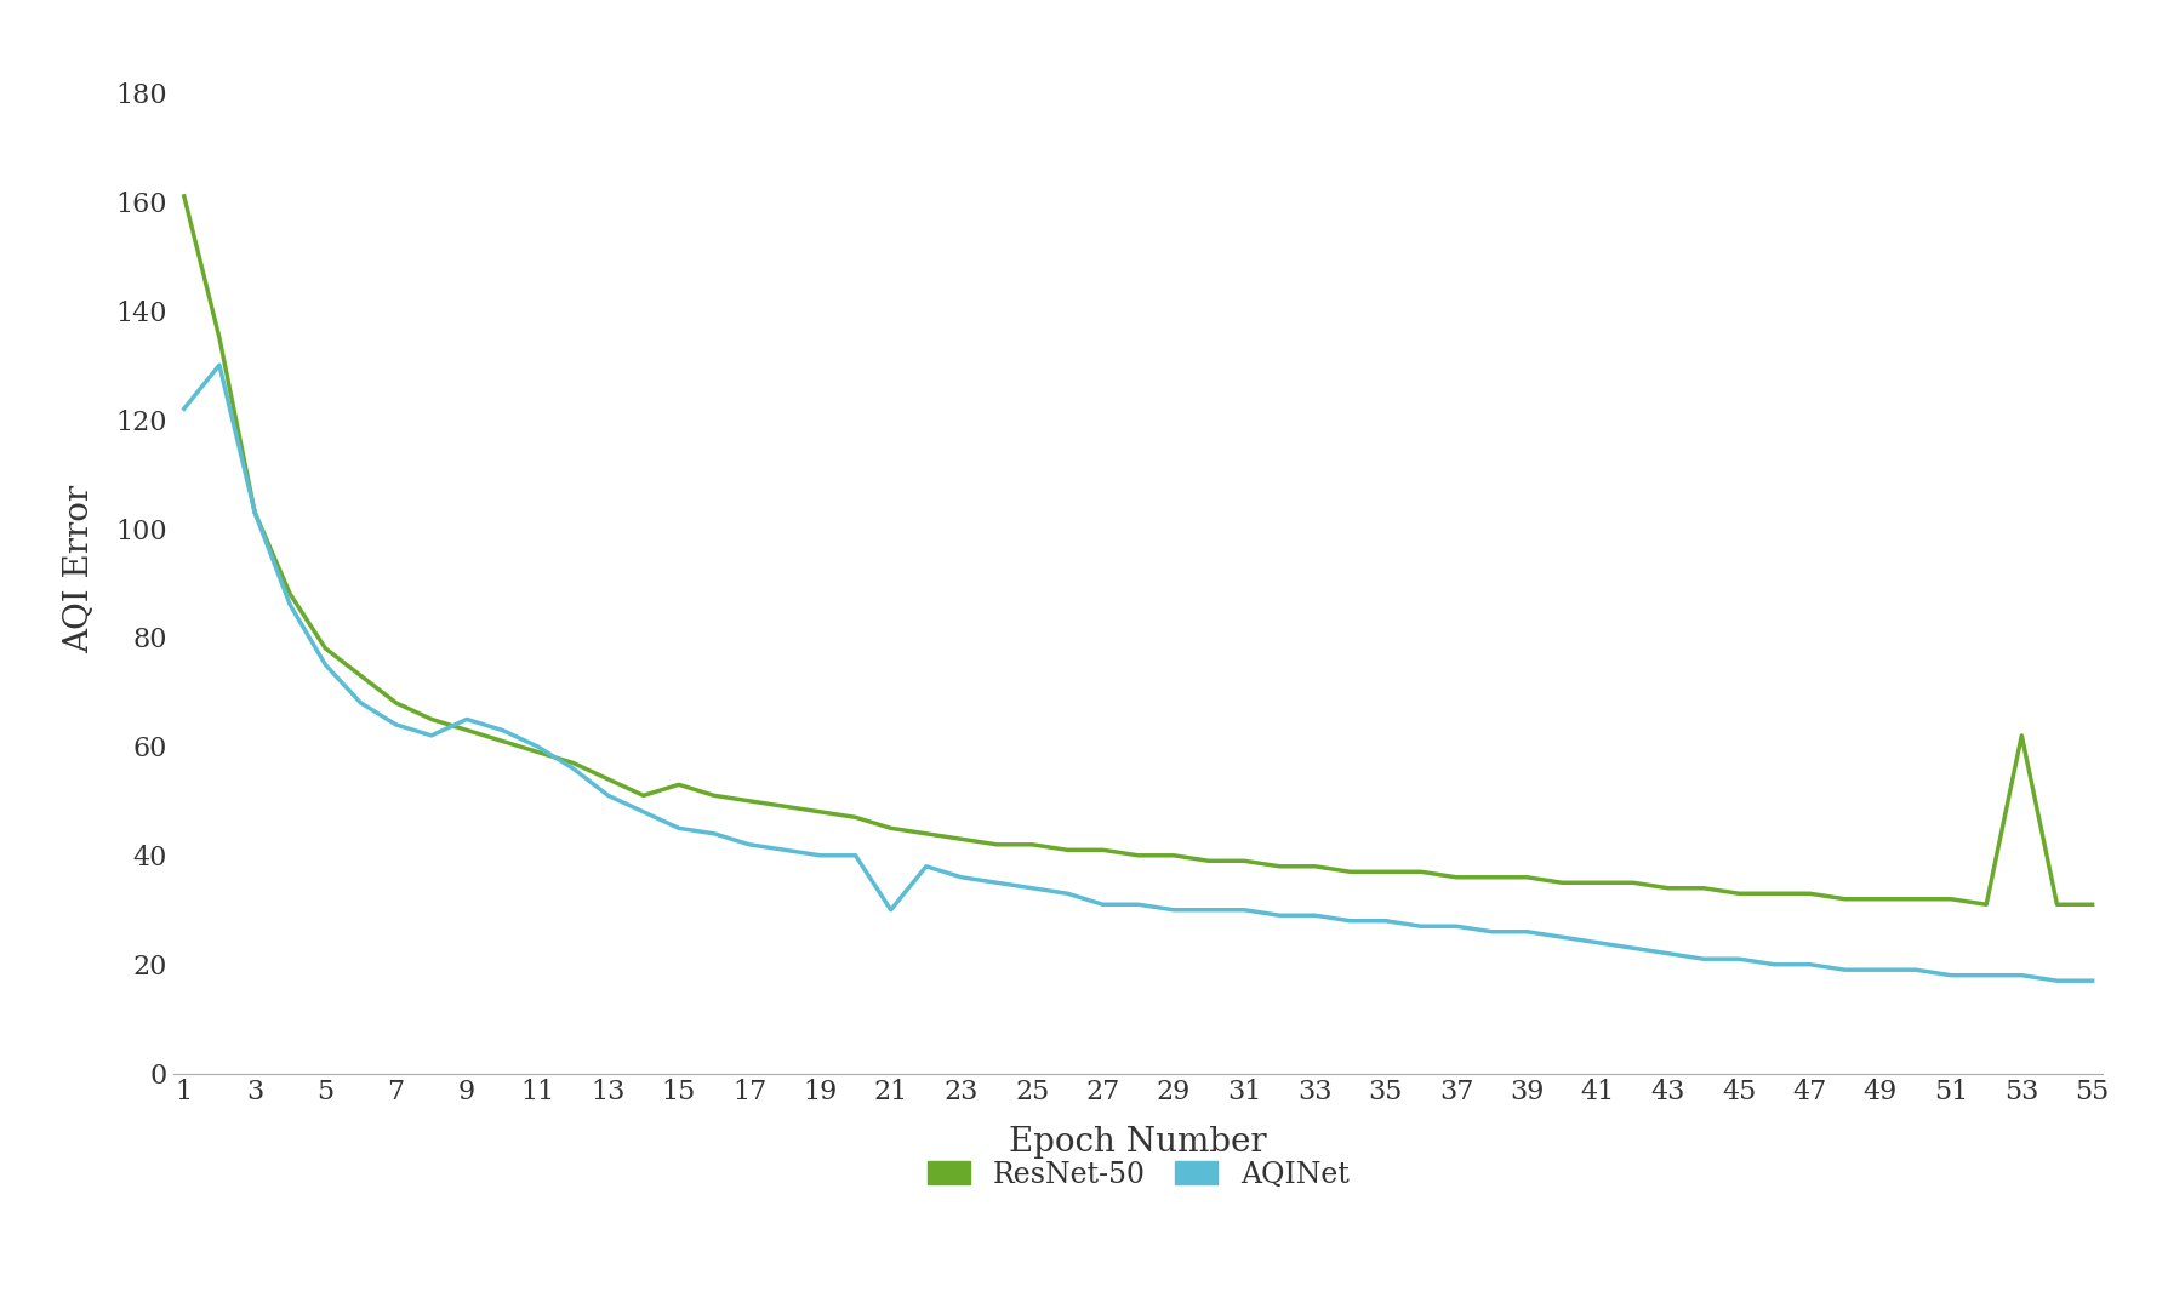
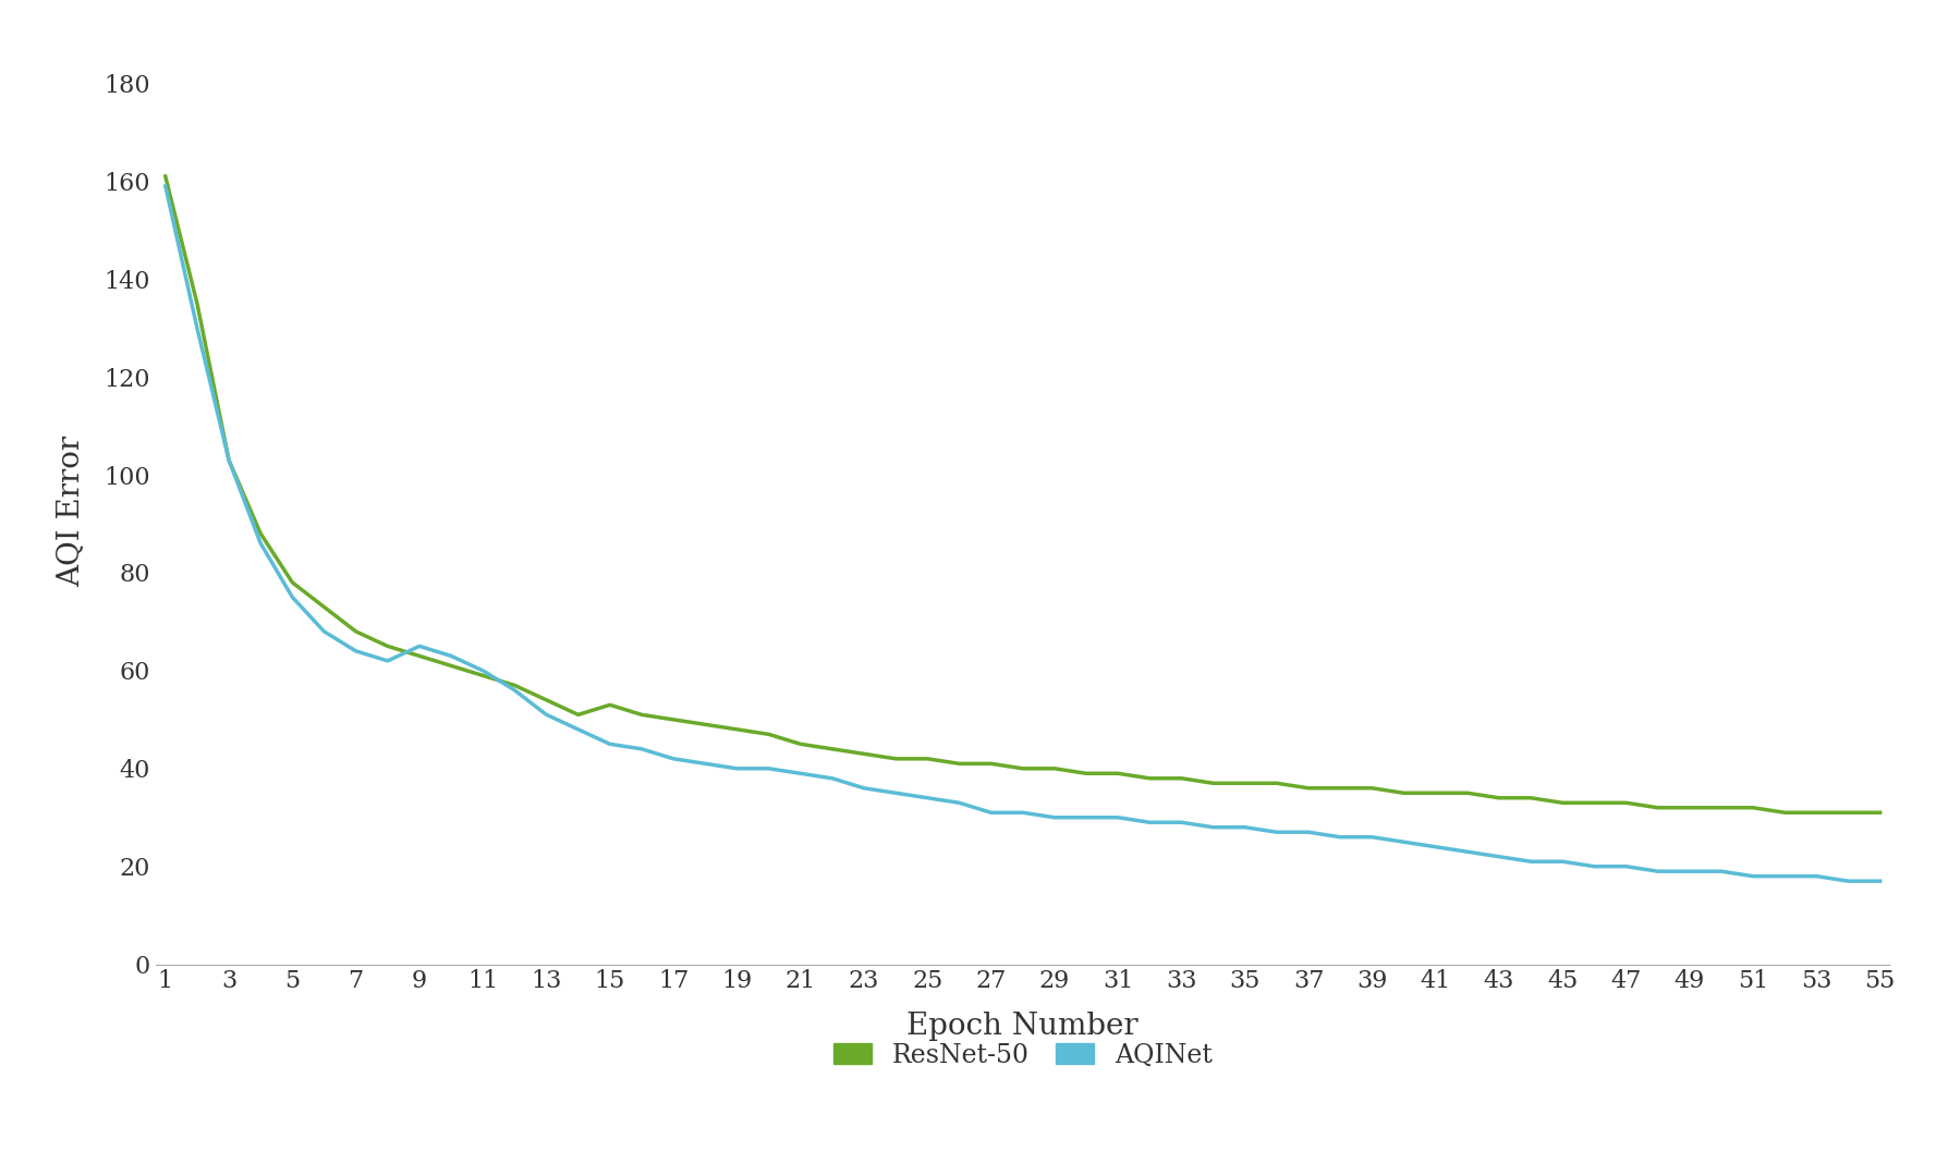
AQINet/1: 122 -> 159
AQINet/21: 30 -> 39
ResNet-50/53: 62 -> 31
